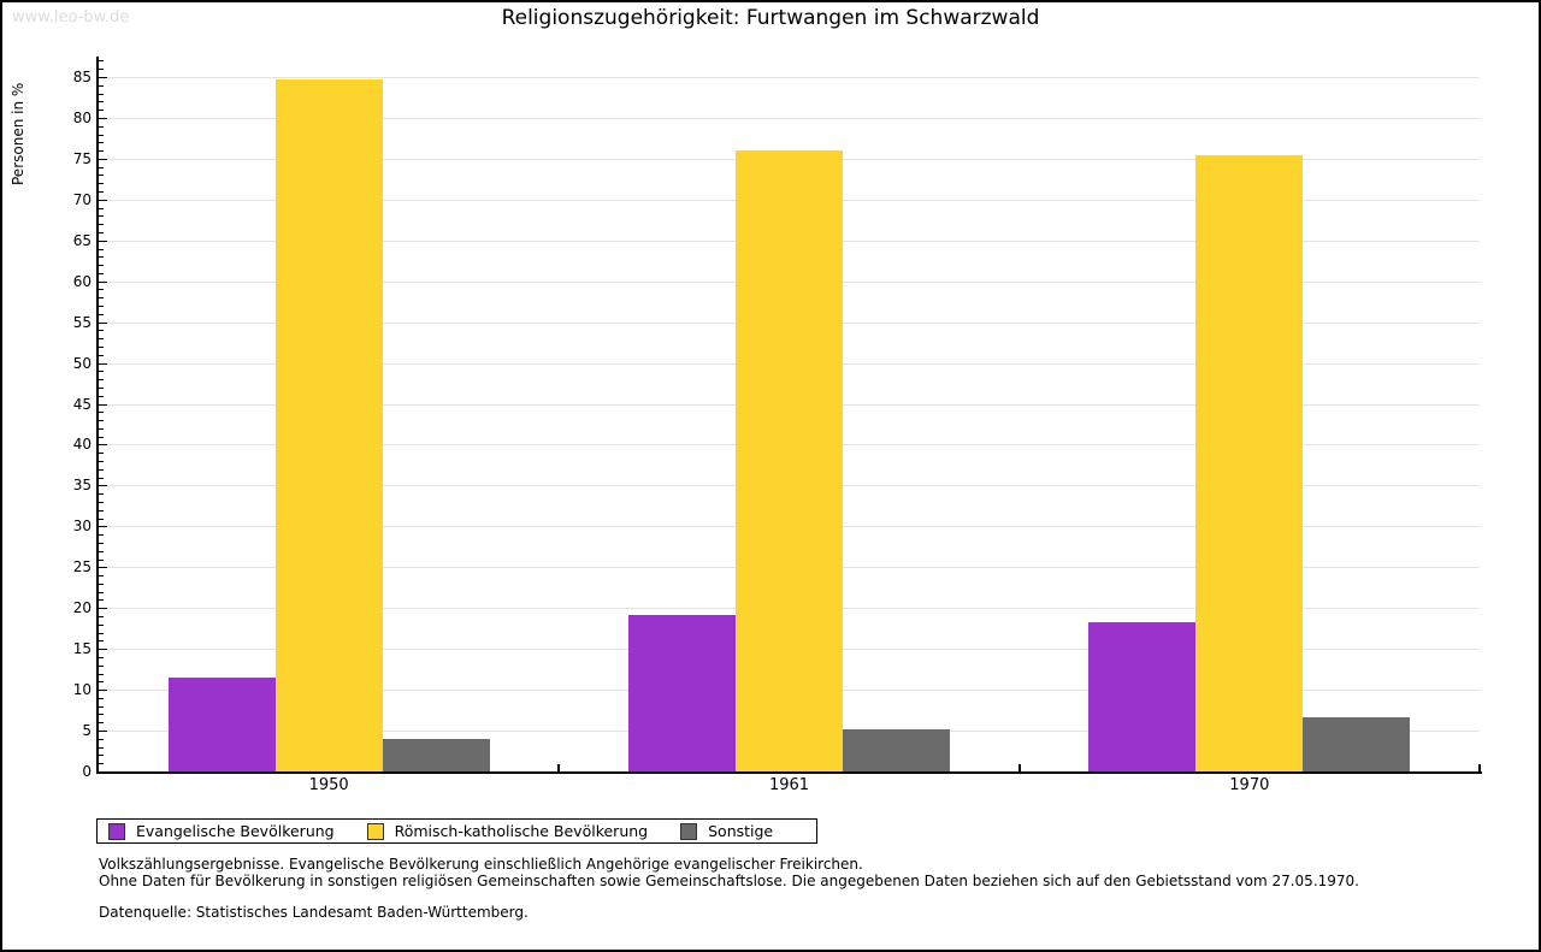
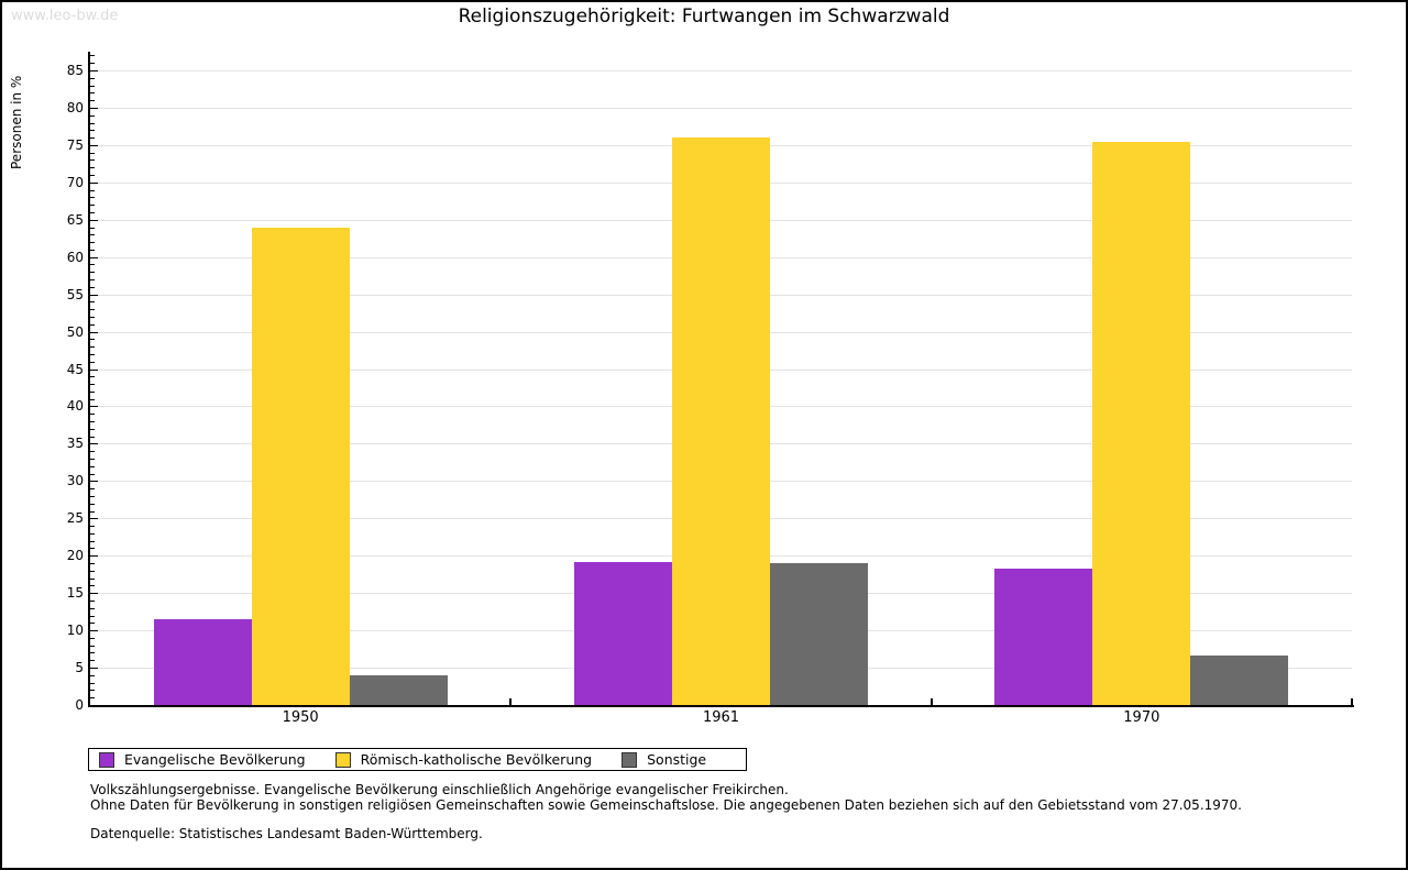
Römisch-katholische Bevölkerung/1950: 85 -> 64
Sonstige/1961: 5 -> 19
